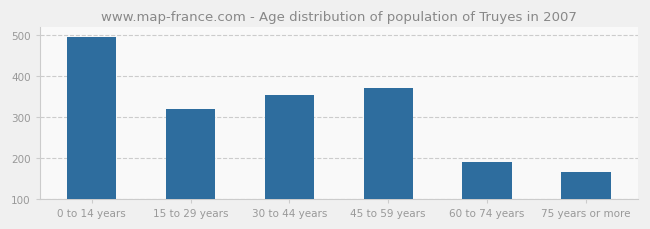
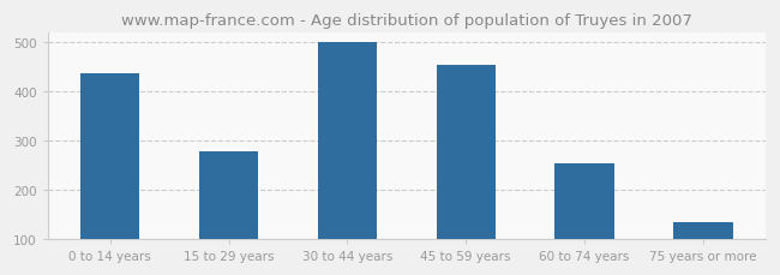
0 to 14 years: 495 -> 438
15 to 29 years: 320 -> 277
30 to 44 years: 355 -> 500
45 to 59 years: 370 -> 453
60 to 74 years: 190 -> 253
75 years or more: 165 -> 133
